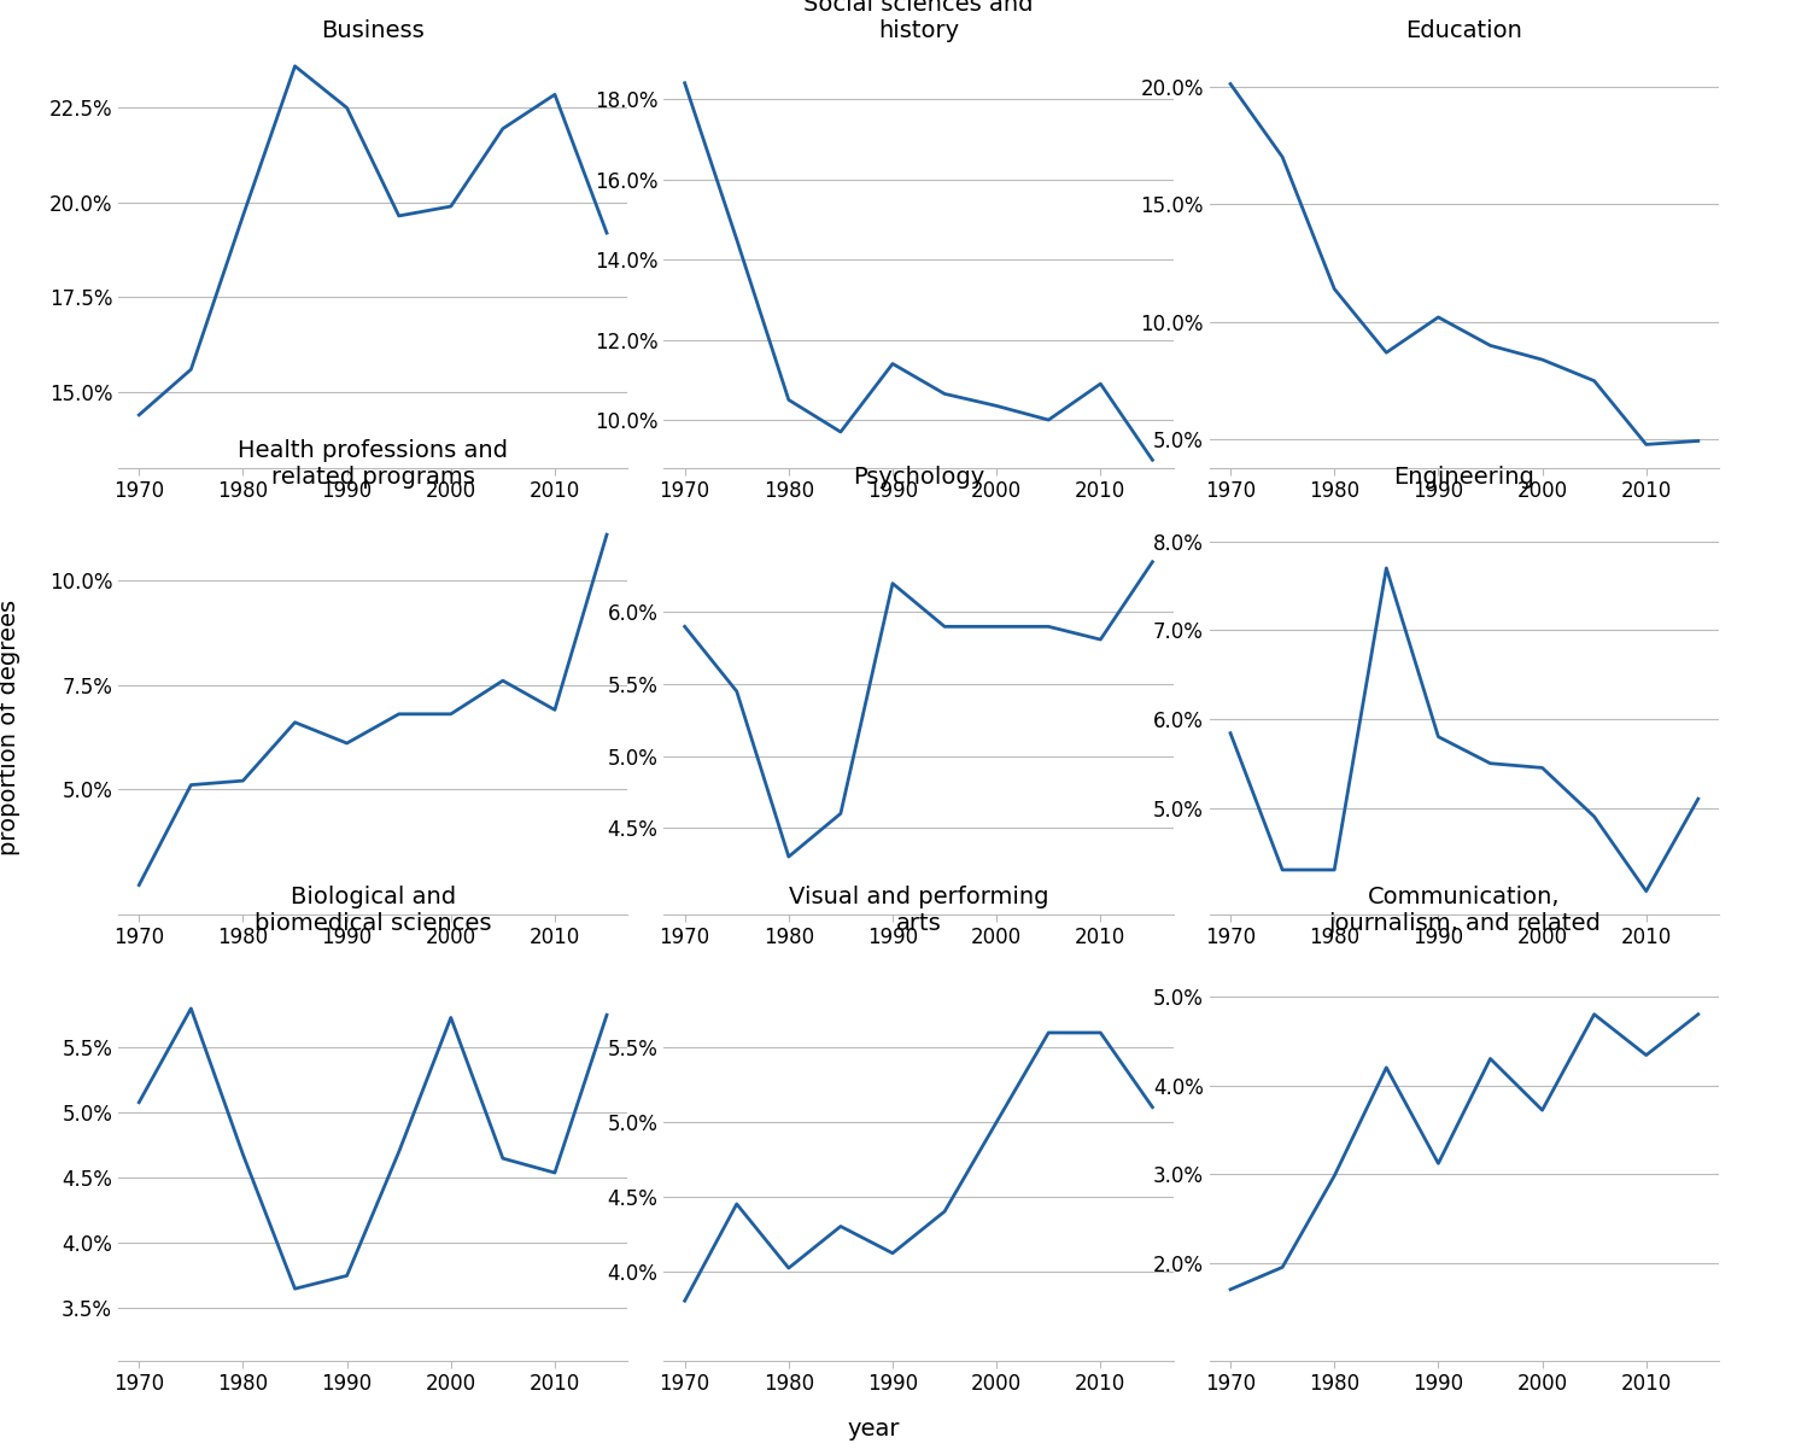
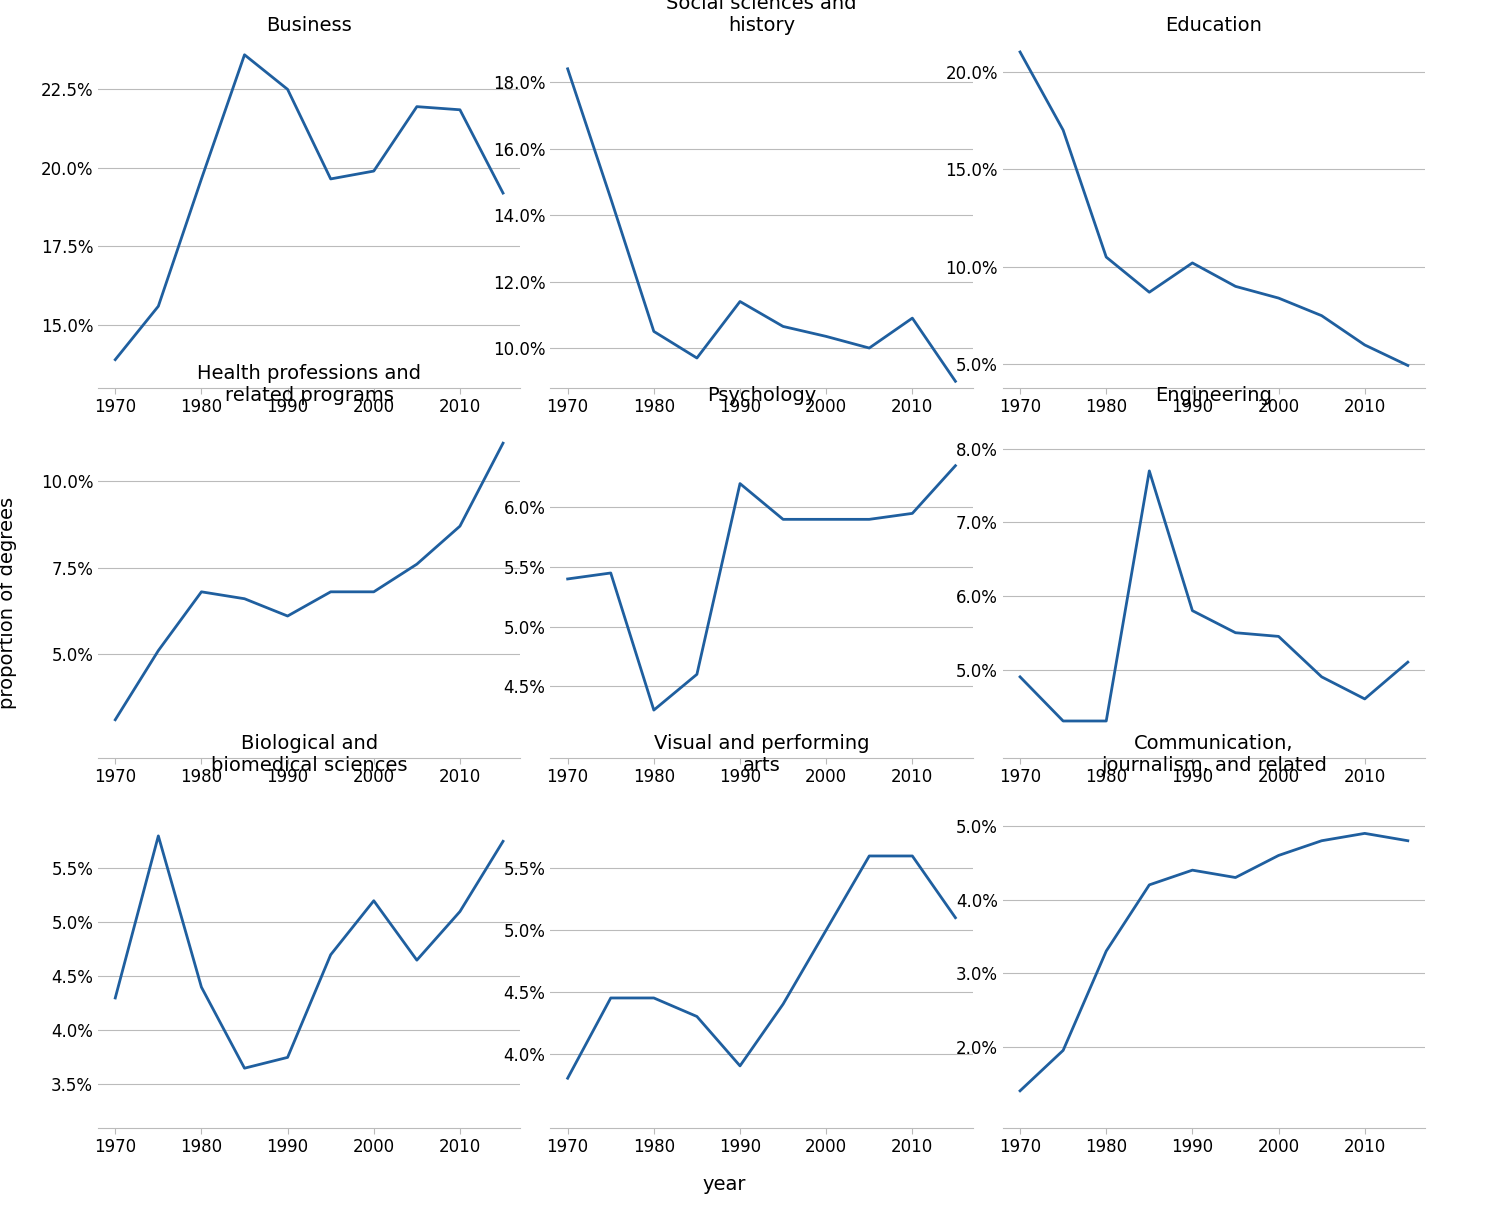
Business/1970: 14.40% -> 13.90%
Business/2010: 22.85% -> 21.85%
Education/1970: 20.1% -> 21.0%
Education/1980: 11.4% -> 10.5%
Education/2010: 4.8% -> 6.0%
Health professions and related programs/1970: 2.7% -> 3.1%
Health professions and related programs/1980: 5.2% -> 6.8%
Health professions and related programs/2010: 6.9% -> 8.7%
Psychology/1970: 5.90% -> 5.40%
Psychology/2010: 5.81% -> 5.95%
Engineering/1970: 5.84% -> 4.90%
Engineering/2010: 4.06% -> 4.60%
Biological and biomedical sciences/1970: 5.08% -> 4.30%
Biological and biomedical sciences/1980: 4.68% -> 4.40%
Biological and biomedical sciences/2000: 5.73% -> 5.20%
Biological and biomedical sciences/2010: 4.54% -> 5.10%
Visual and performing arts/1980: 4.02% -> 4.45%
Visual and performing arts/1990: 4.12% -> 3.90%
Communication, journalism, and related/1970: 1.70% -> 1.40%
Communication, journalism, and related/1980: 2.98% -> 3.30%
Communication, journalism, and related/1990: 3.12% -> 4.40%
Communication, journalism, and related/2000: 3.72% -> 4.60%
Communication, journalism, and related/2010: 4.34% -> 4.90%
